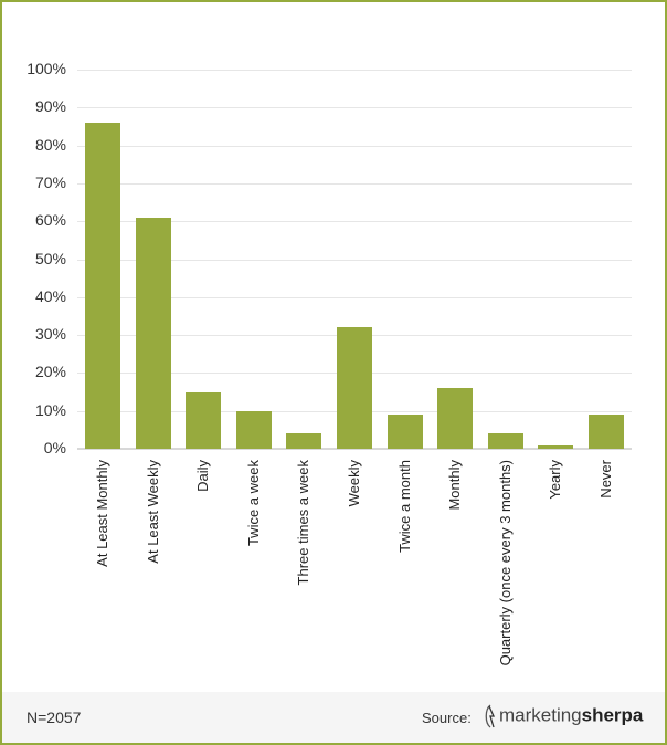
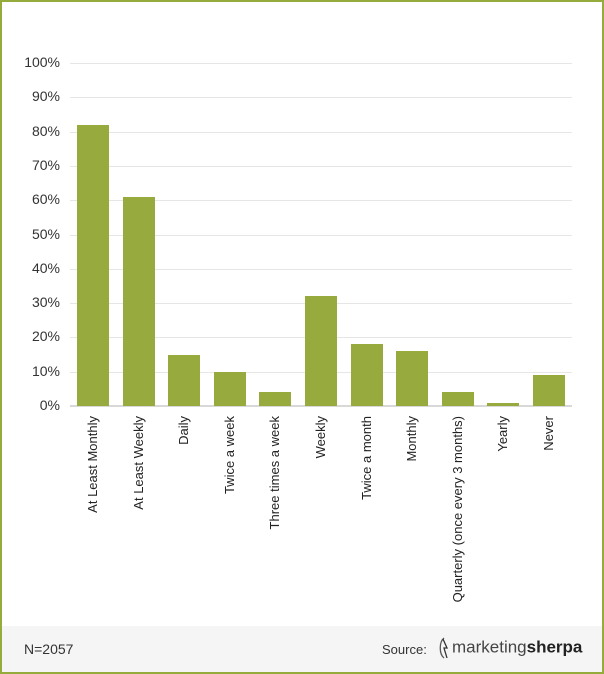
At Least Monthly: 86% -> 82%
Twice a month: 9% -> 18%
